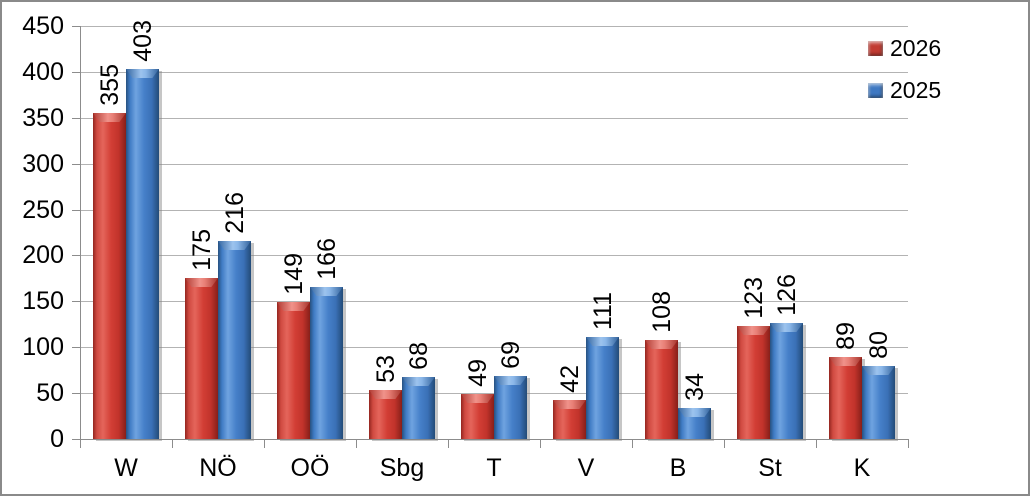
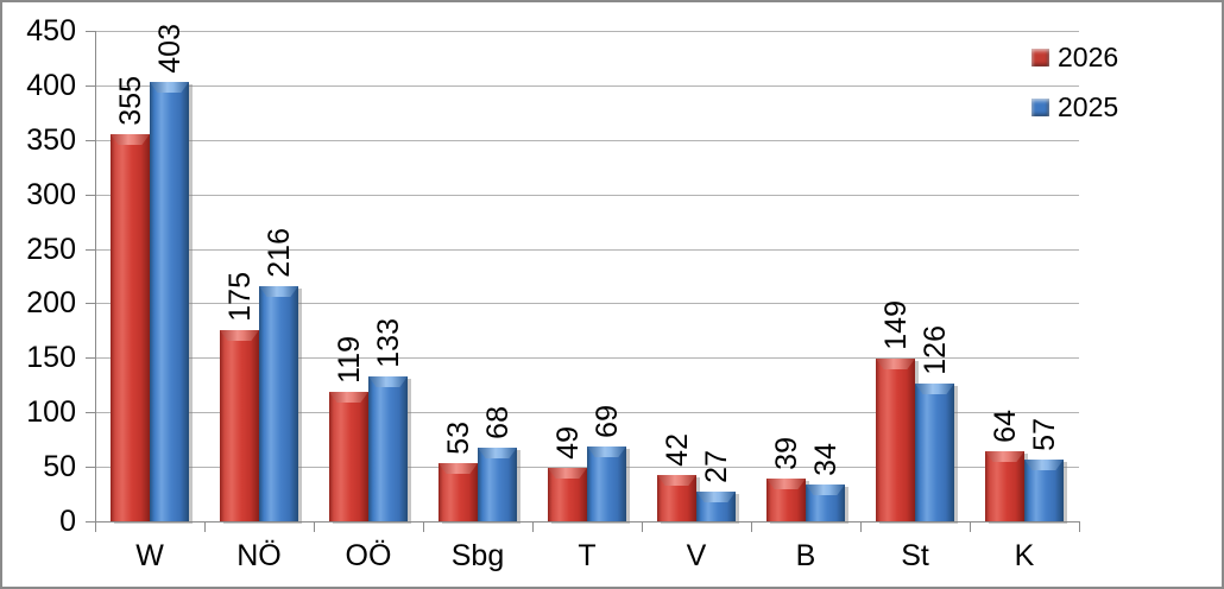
2026/OÖ: 149 -> 119
2025/OÖ: 166 -> 133
2025/V: 111 -> 27
2026/B: 108 -> 39
2026/St: 123 -> 149
2026/K: 89 -> 64
2025/K: 80 -> 57
